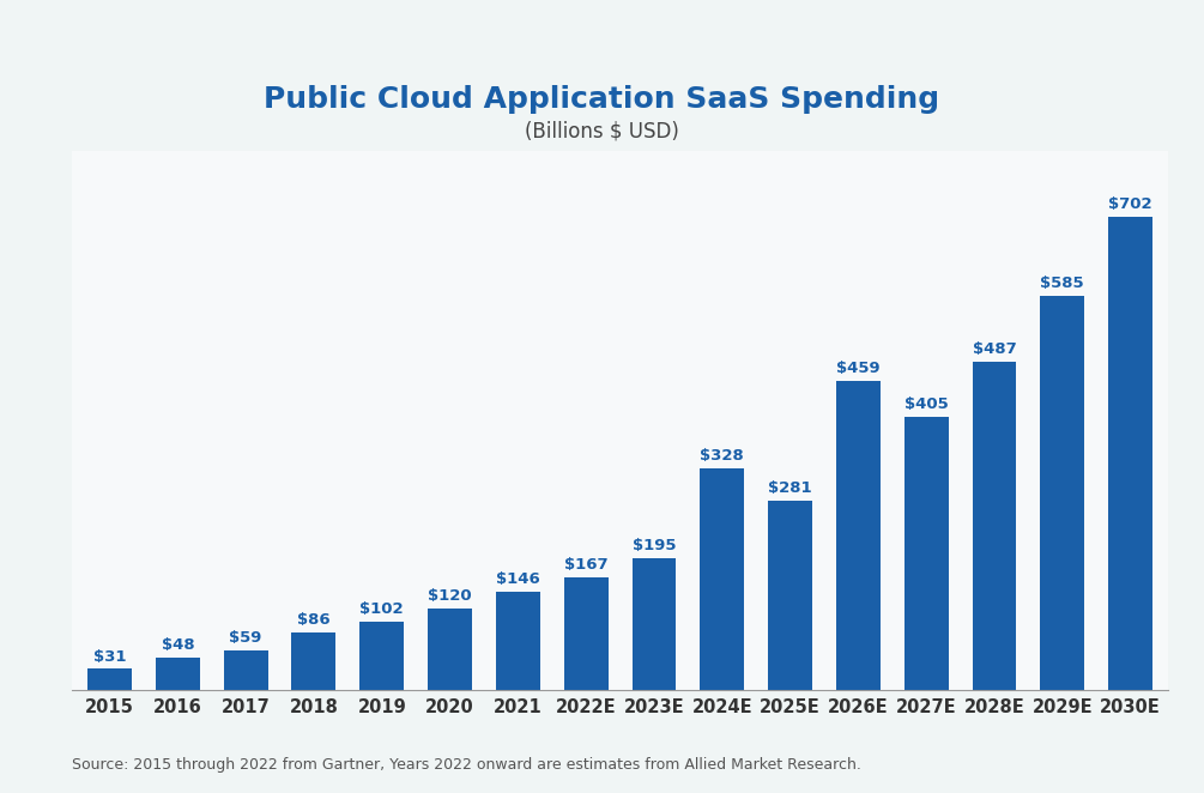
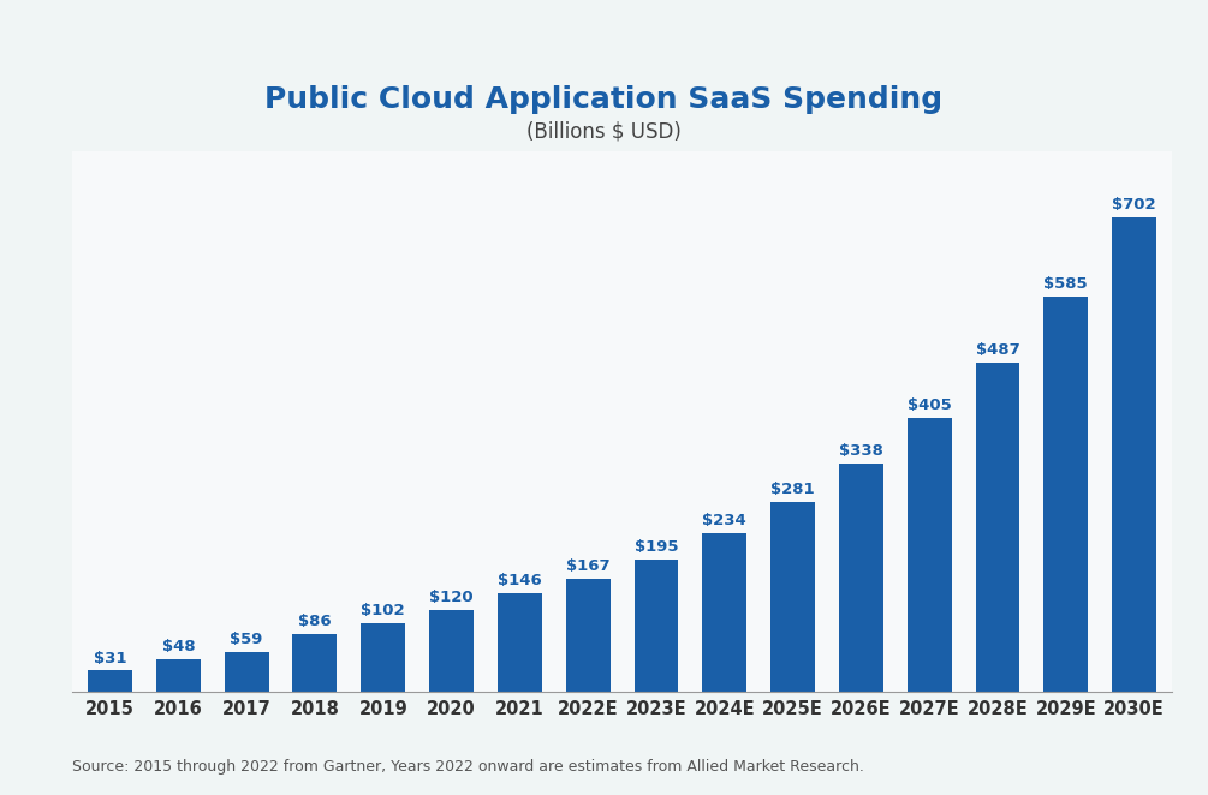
2024E: $328 -> $234
2026E: $459 -> $338
